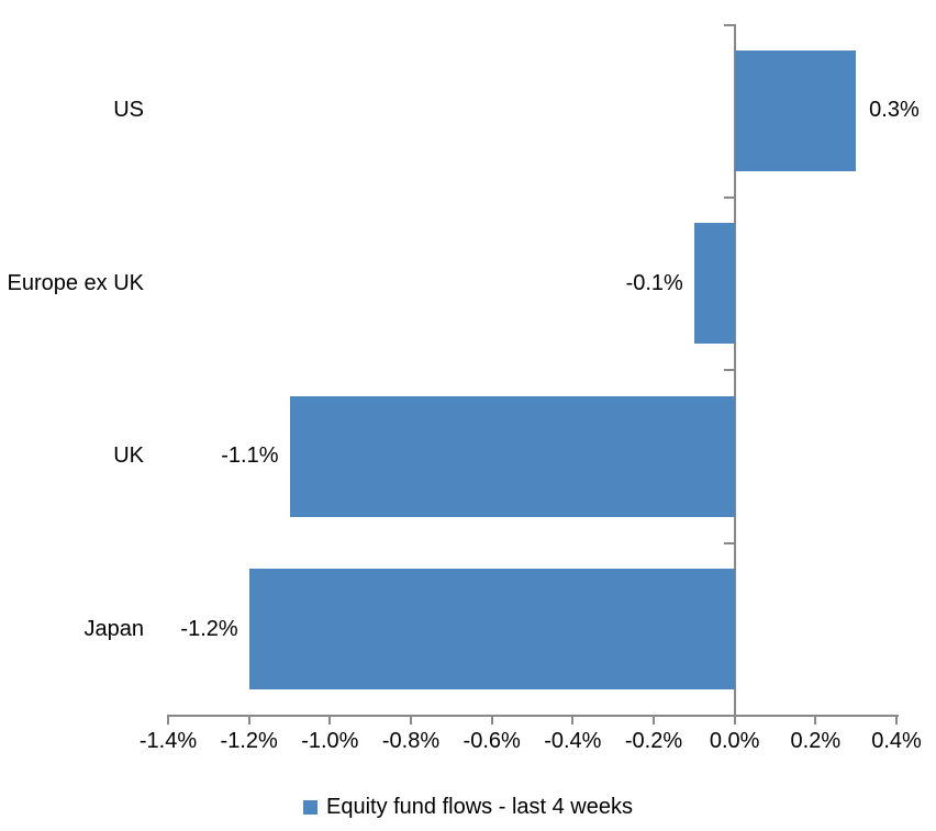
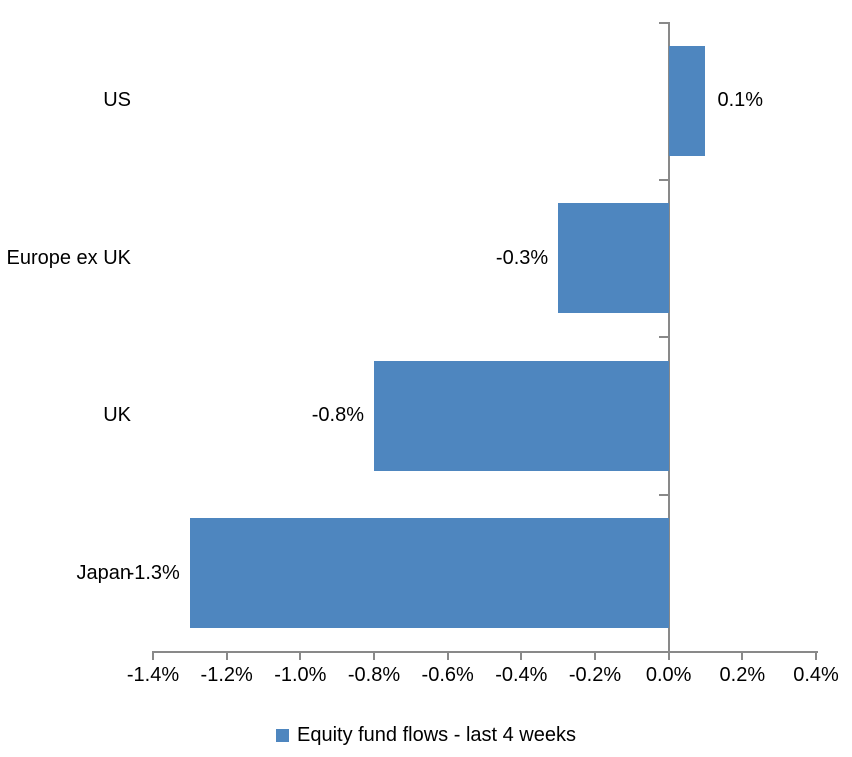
US: 0.3% -> 0.1%
Europe ex UK: -0.1% -> -0.3%
UK: -1.1% -> -0.8%
Japan: -1.2% -> -1.3%
